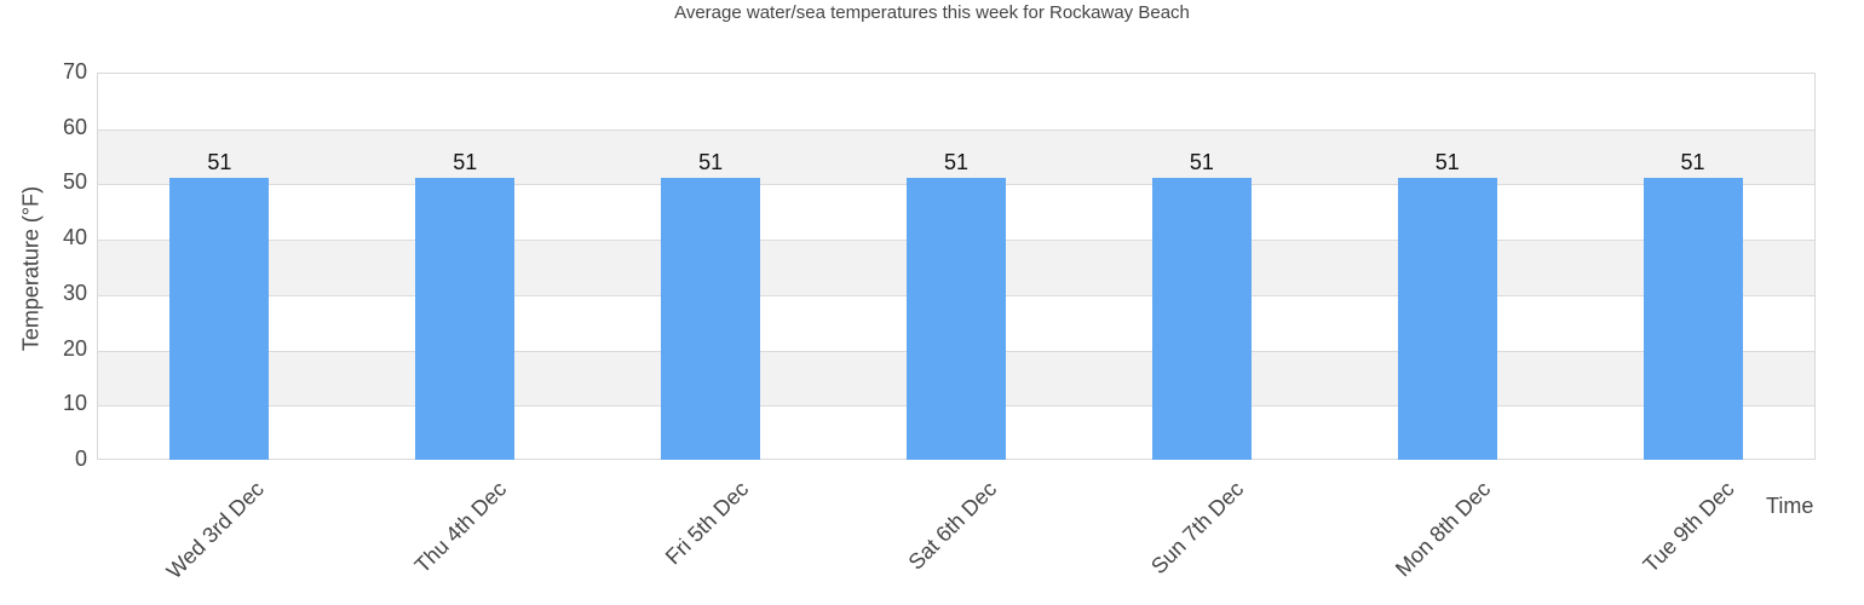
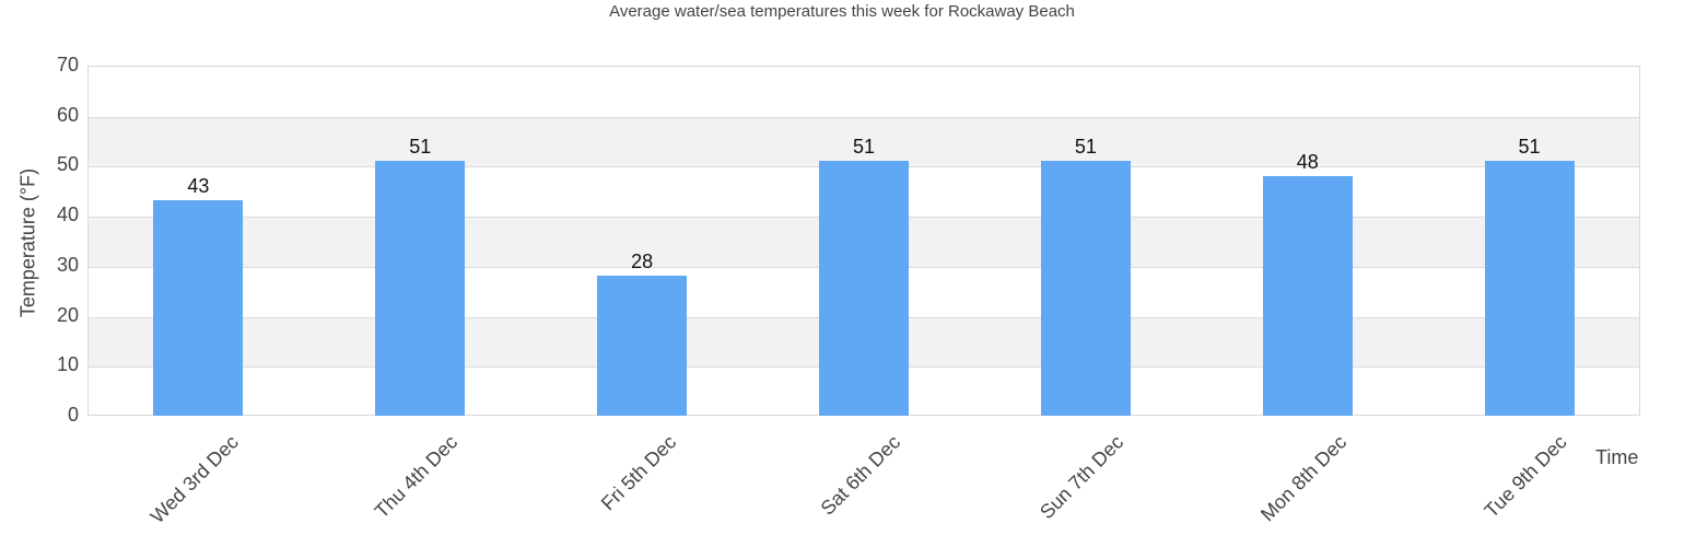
Wed 3rd Dec: 51 -> 43
Fri 5th Dec: 51 -> 28
Mon 8th Dec: 51 -> 48
